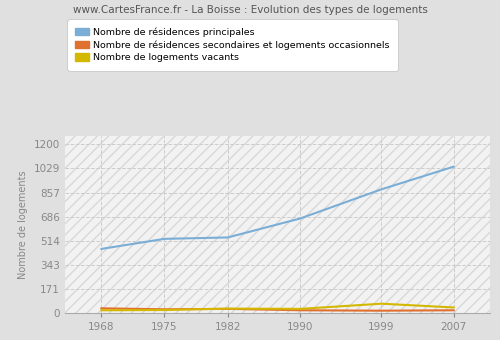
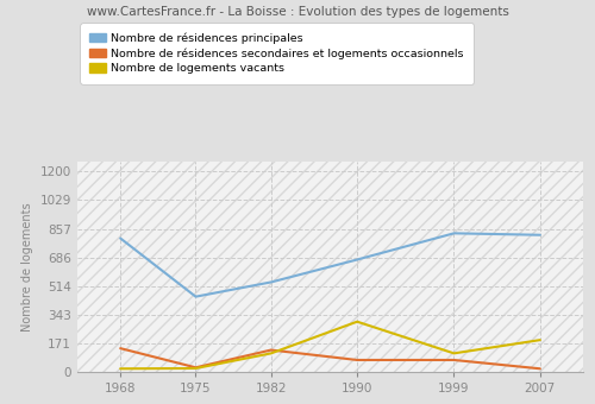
Nombre de résidences principales/1968: 460 -> 800
Nombre de résidences secondaires et logements occasionnels/1968: 30 -> 140
Nombre de résidences principales/1975: 530 -> 450
Nombre de résidences secondaires et logements occasionnels/1982: 30 -> 130
Nombre de logements vacants/1982: 30 -> 110
Nombre de résidences secondaires et logements occasionnels/1990: 20 -> 70
Nombre de logements vacants/1990: 30 -> 300
Nombre de résidences principales/1999: 880 -> 830
Nombre de résidences secondaires et logements occasionnels/1999: 20 -> 70
Nombre de logements vacants/1999: 60 -> 110
Nombre de résidences principales/2007: 1040 -> 820
Nombre de logements vacants/2007: 40 -> 190
